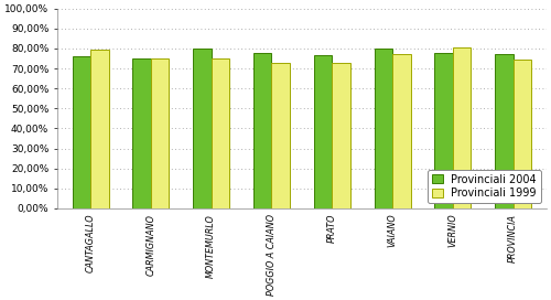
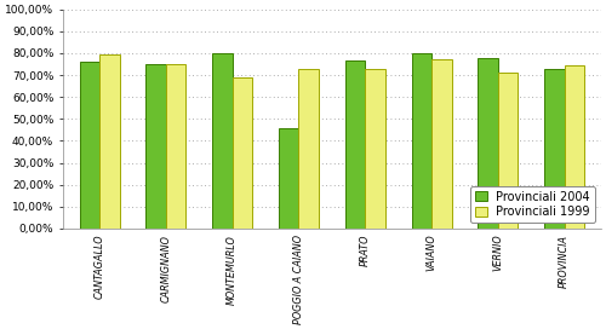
Provinciali 1999/MONTEMURLO: 75% -> 69%
Provinciali 2004/POGGIO A CAIANO: 78% -> 46%
Provinciali 1999/VERNIO: 81% -> 71%
Provinciali 2004/PROVINCIA: 77% -> 73%
